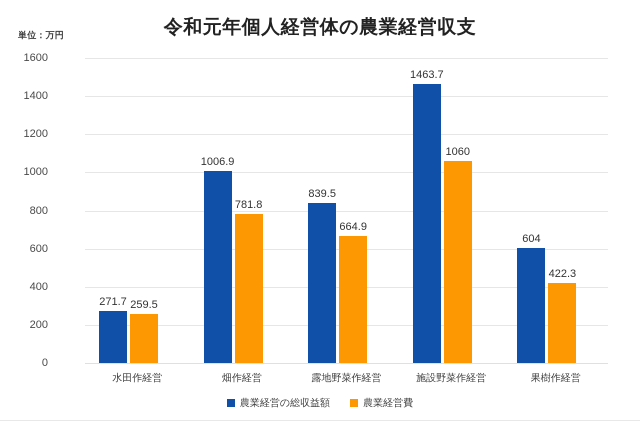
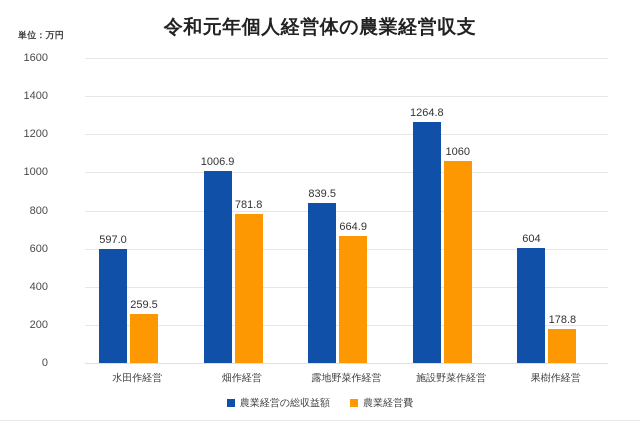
農業経営の総収益額/水田作経営: 271.7 -> 597.0
農業経営の総収益額/施設野菜作経営: 1463.7 -> 1264.8
農業経営費/果樹作経営: 422.3 -> 178.8
